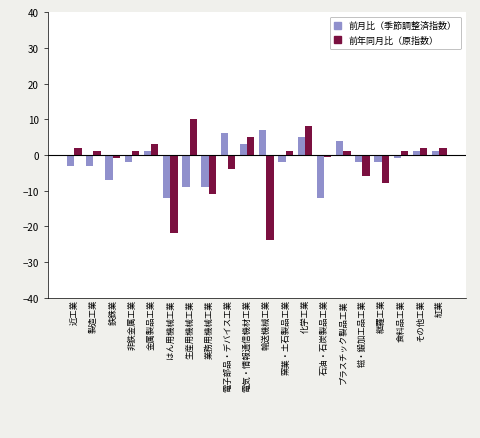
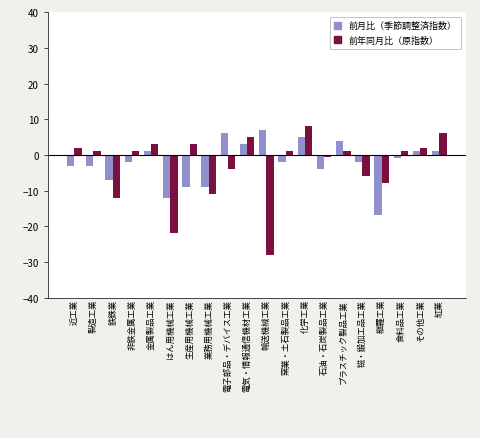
前年同月比（原指数）/鉄銖業: -1.0 -> -12.0
前年同月比（原指数）/生産用機械工業: 10.0 -> 3.0
前年同月比（原指数）/輸送機械工業: -24.0 -> -28.0
前月比（季節調整済指数）/石油・石炭製品工業: -12 -> -4
前月比（季節調整済指数）/継羅工業: -2 -> -17
前年同月比（原指数）/紅業: 2.0 -> 6.0
